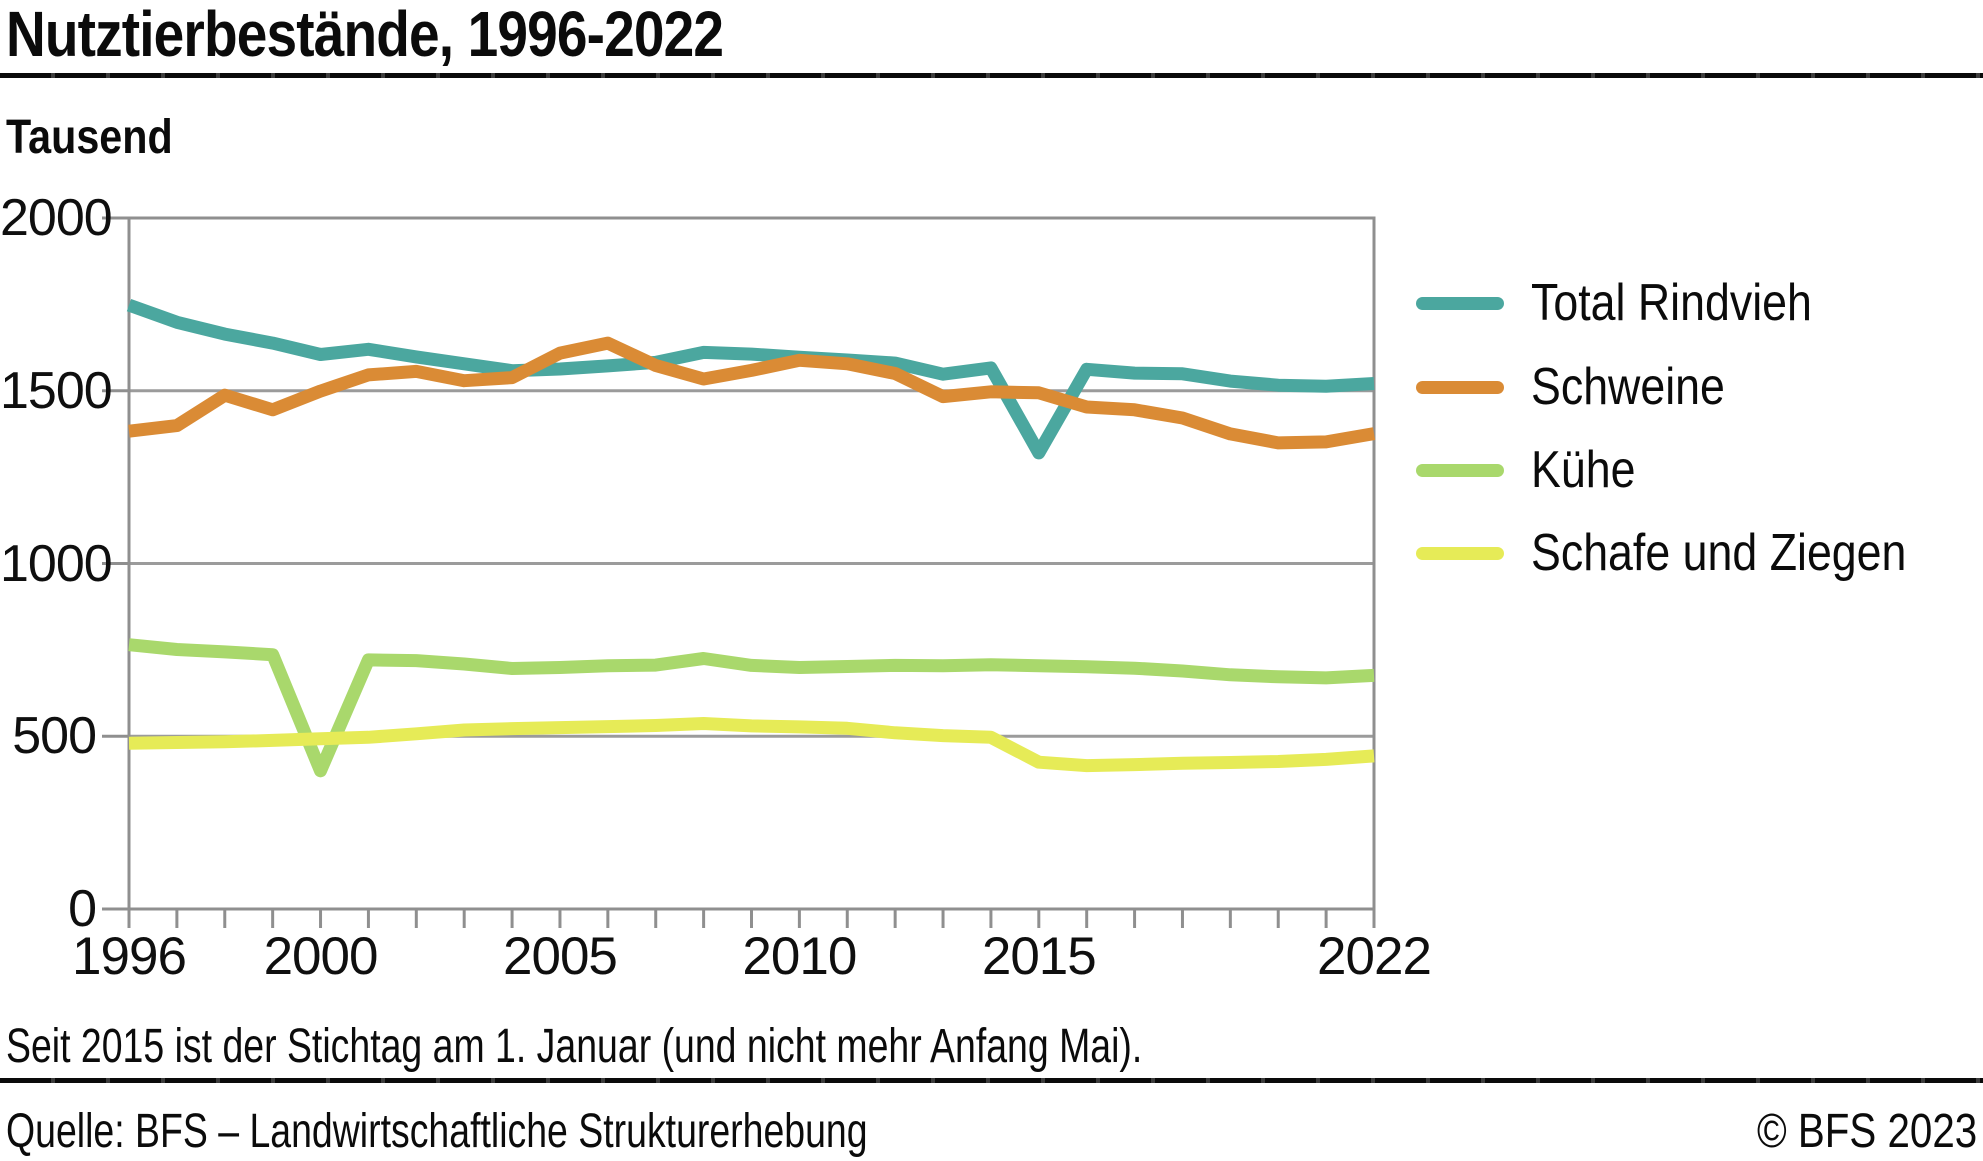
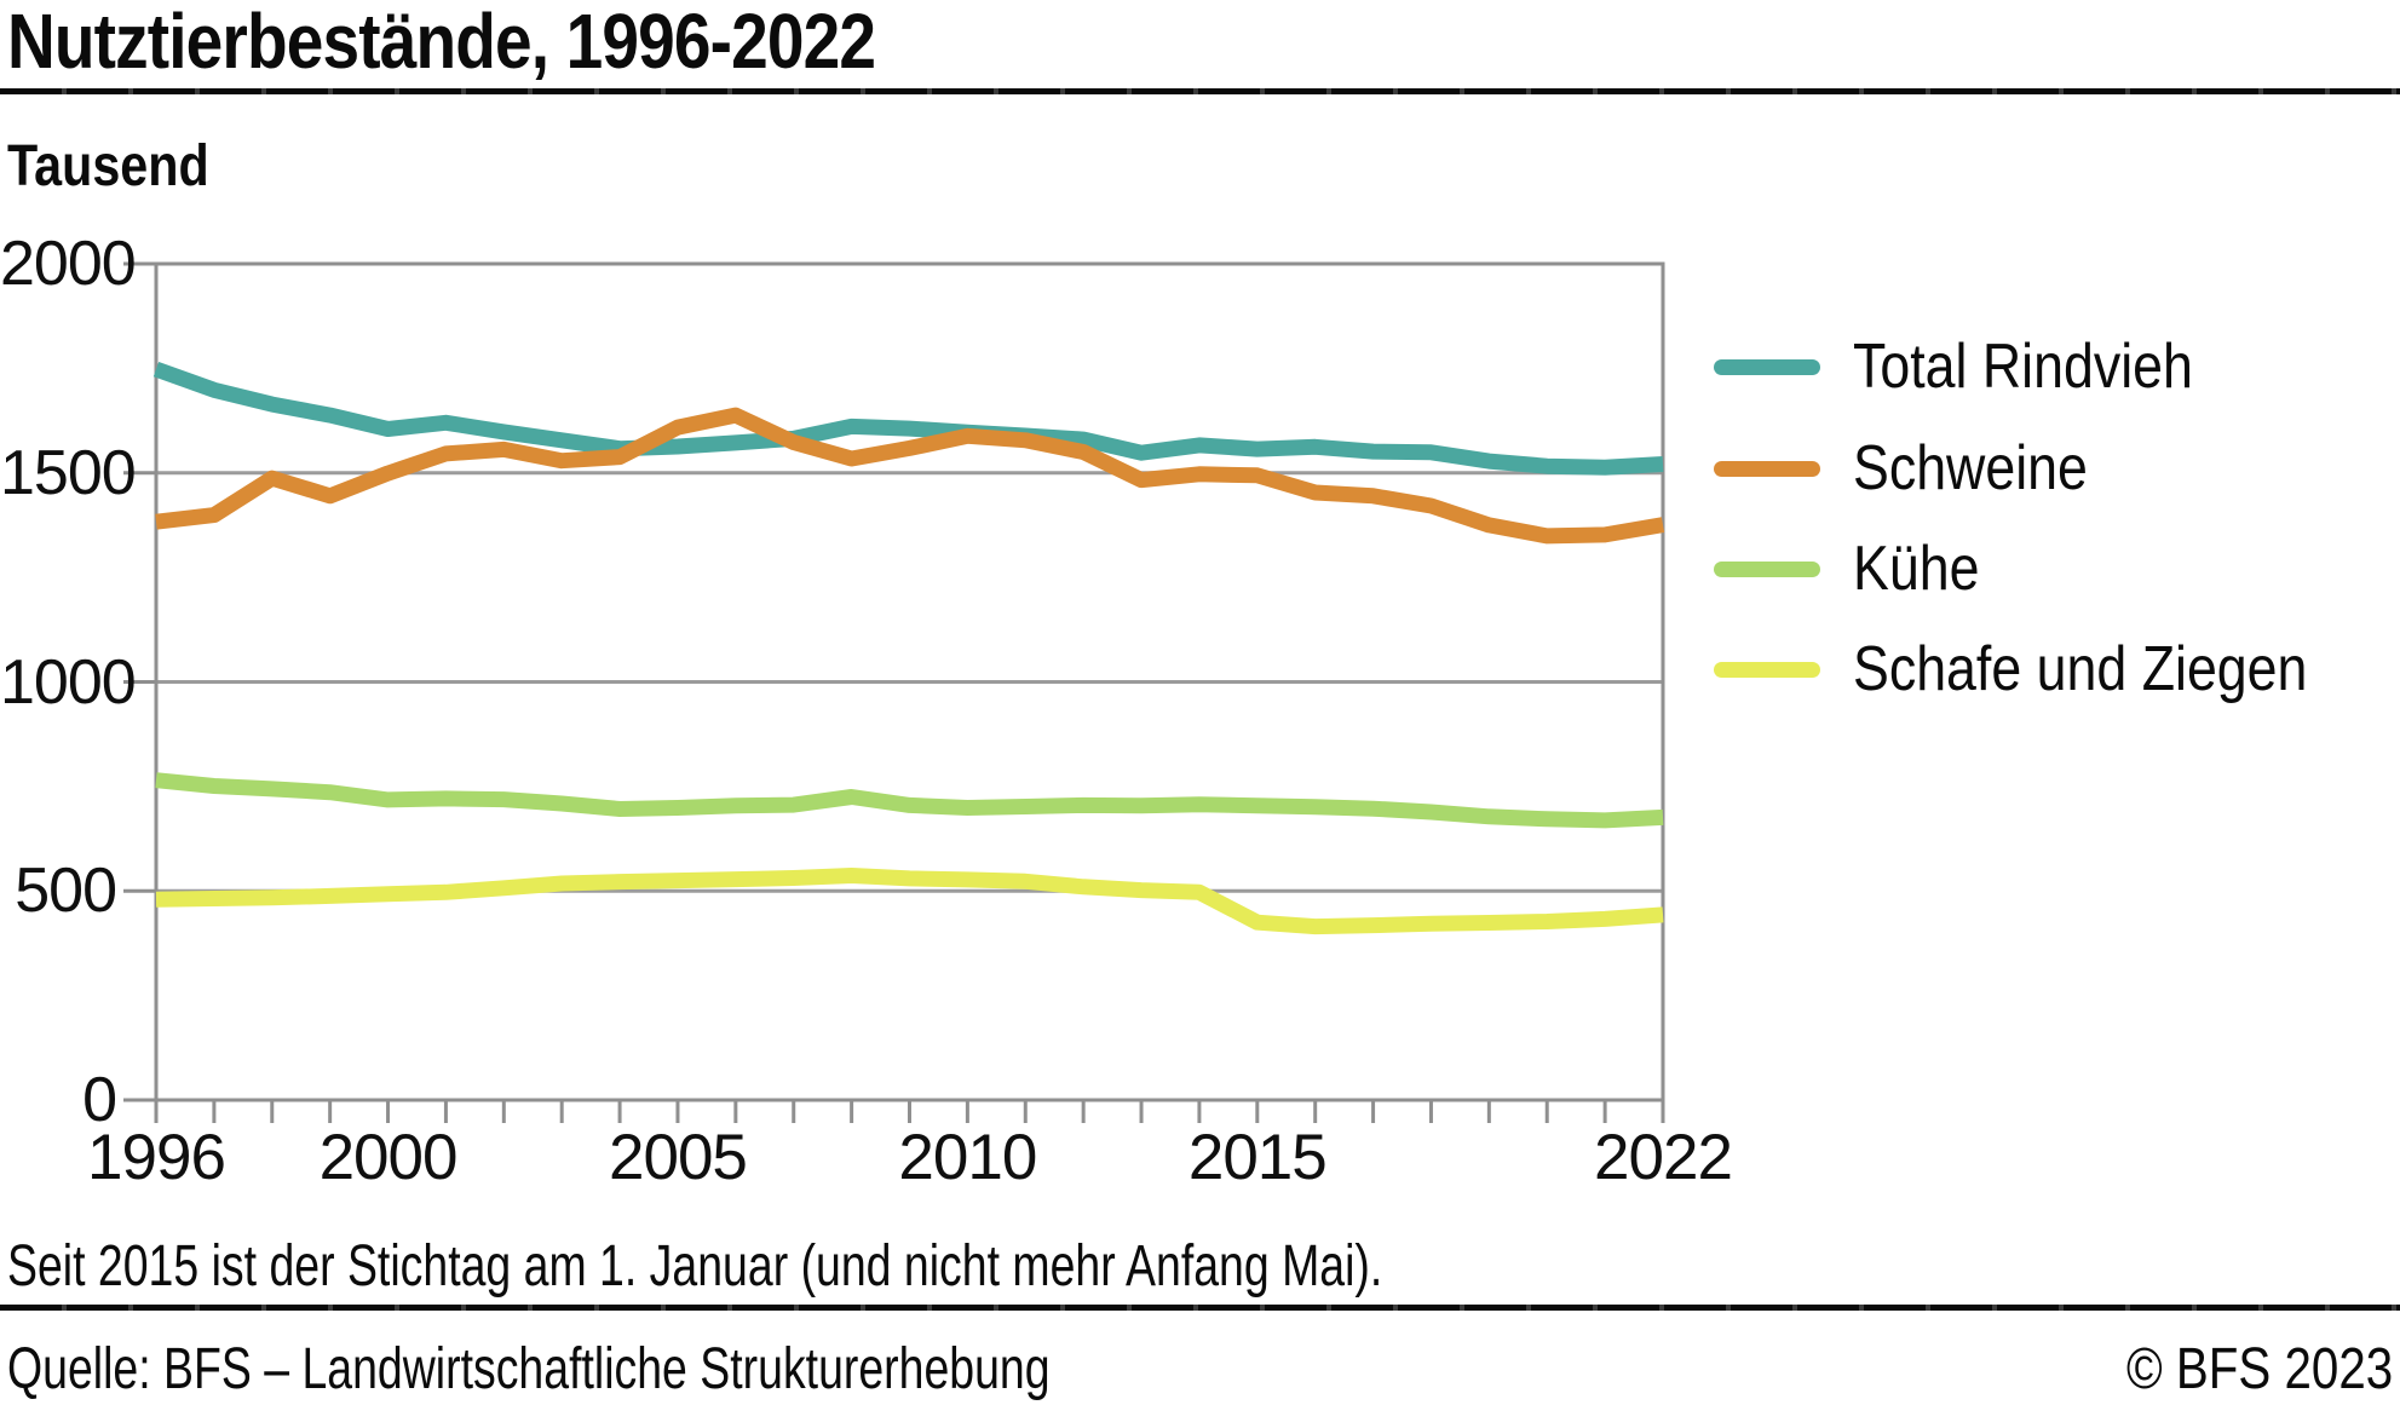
Kühe/2000: 400 -> 720
Total Rindvieh/2015: 1320 -> 1560
